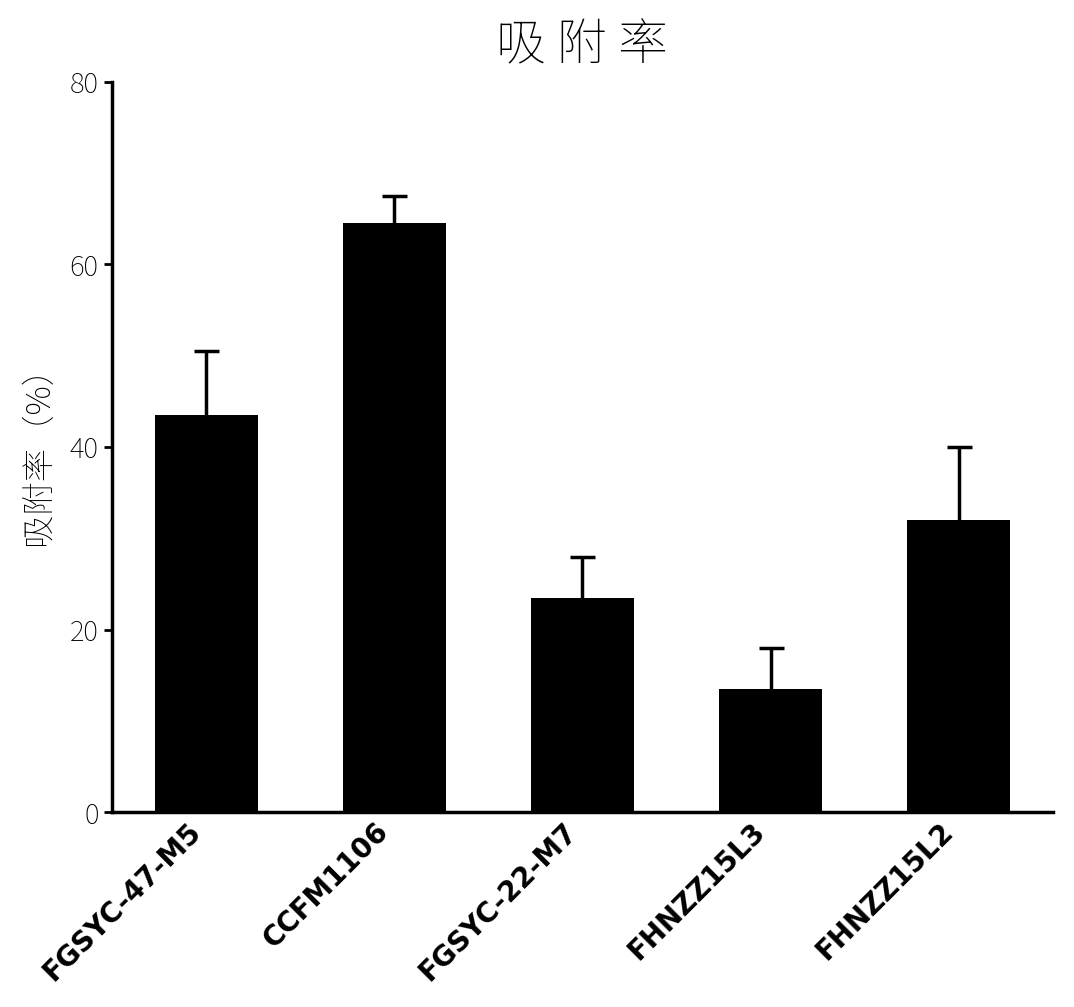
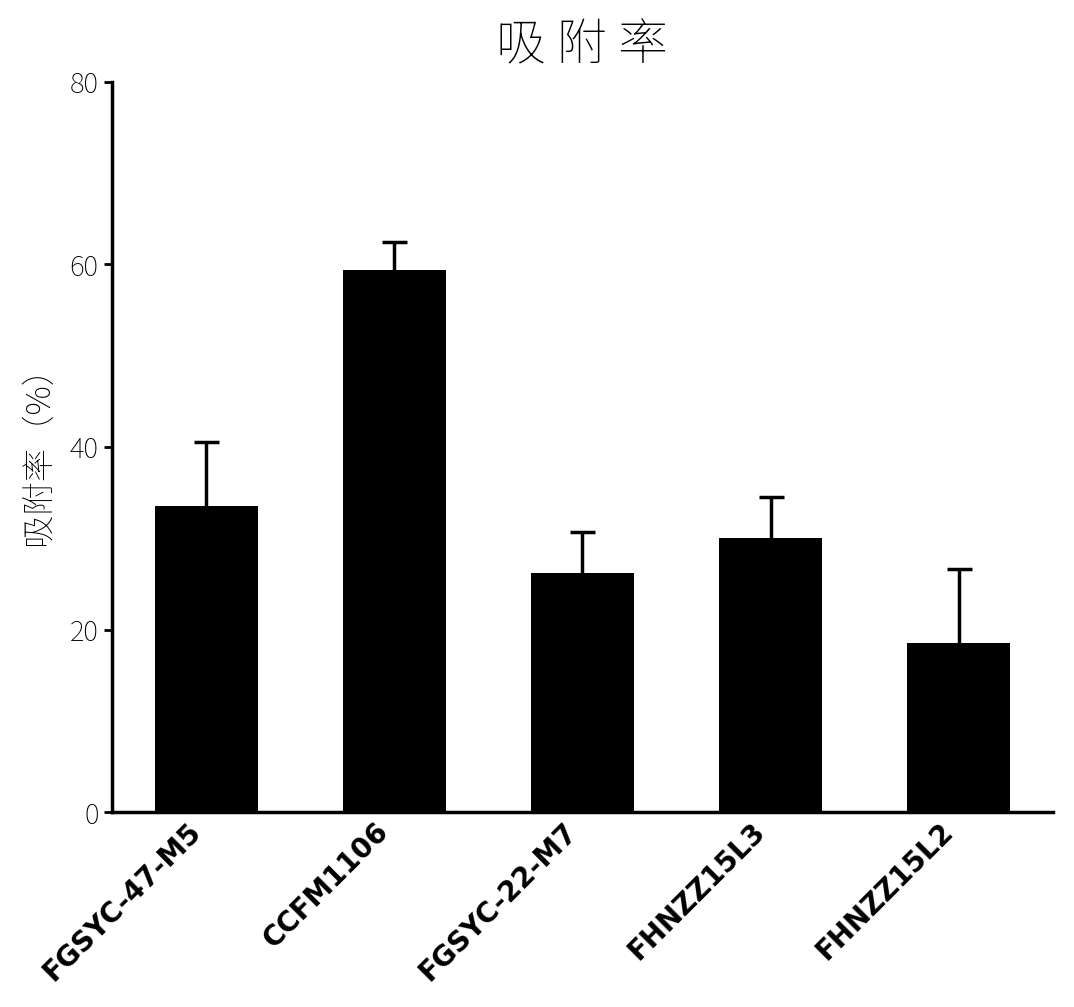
FGSYC-47-M5: 43.5 -> 33.6
CCFM1106: 64.5 -> 59.4
FGSYC-22-M7: 23.5 -> 26.2
FHNZZ15L3: 13.5 -> 30.0
FHNZZ15L2: 32.0 -> 18.6
